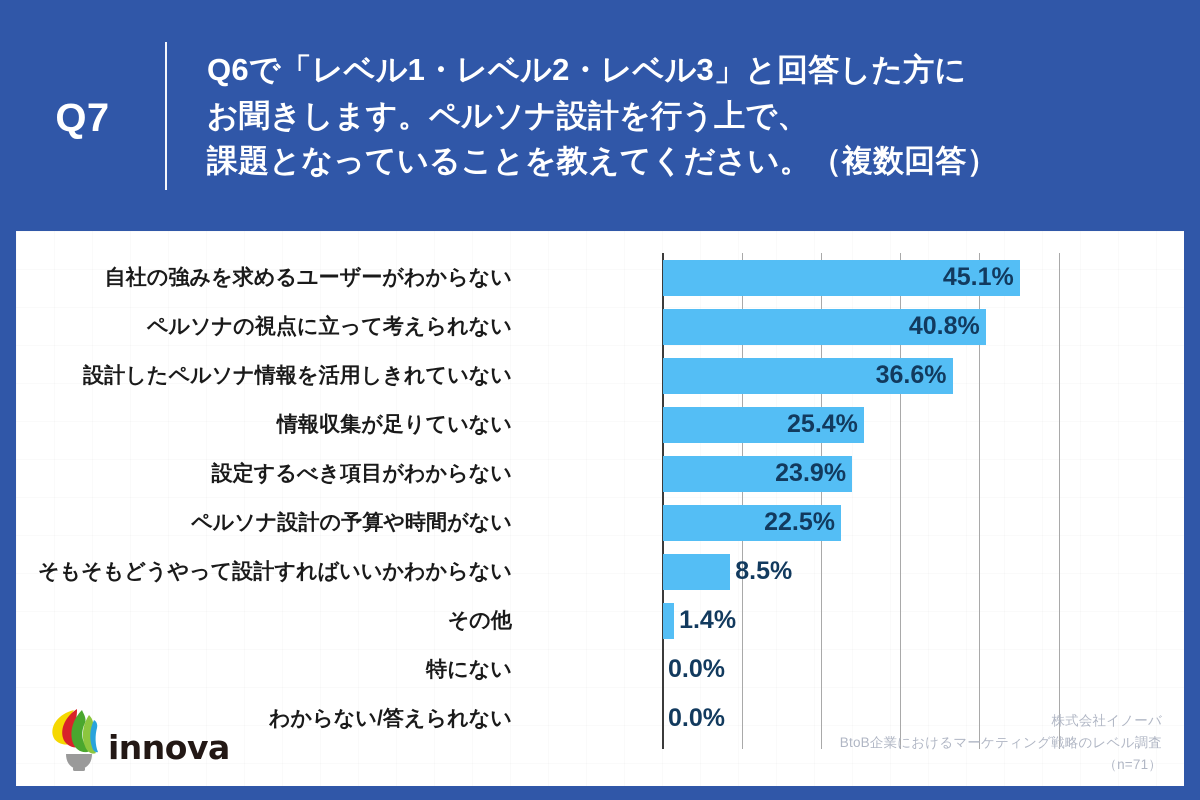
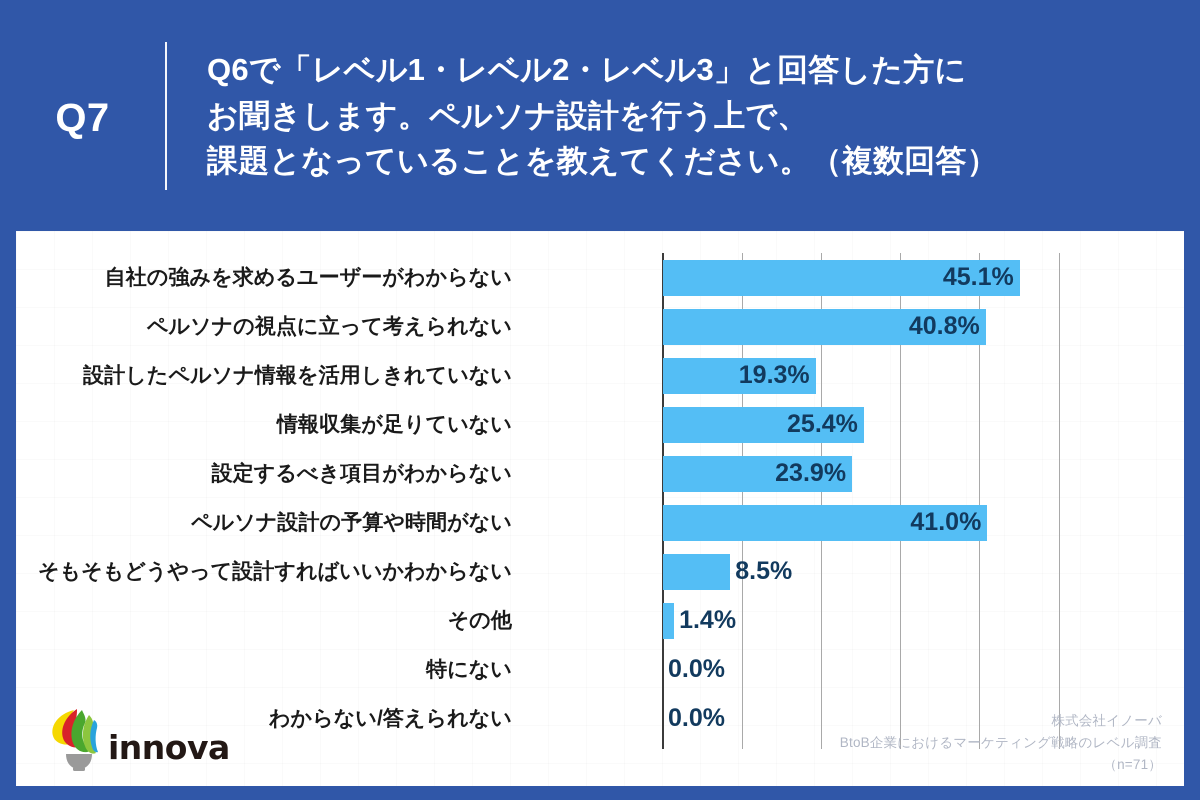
設計したペルソナ情報を活用しきれていない: 36.6% -> 19.3%
ペルソナ設計の予算や時間がない: 22.5% -> 41.0%
